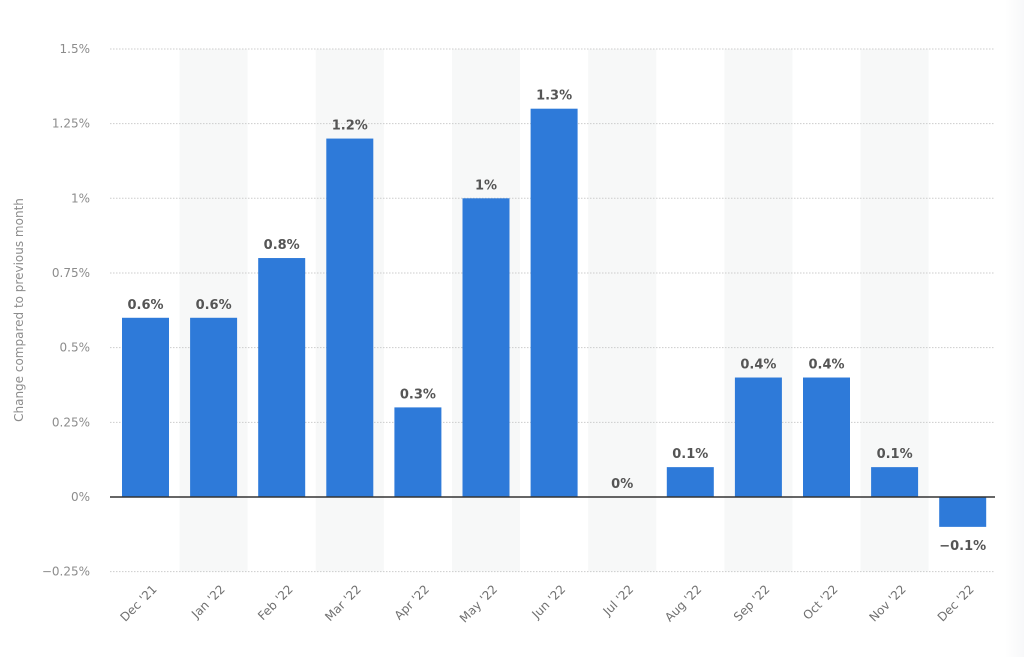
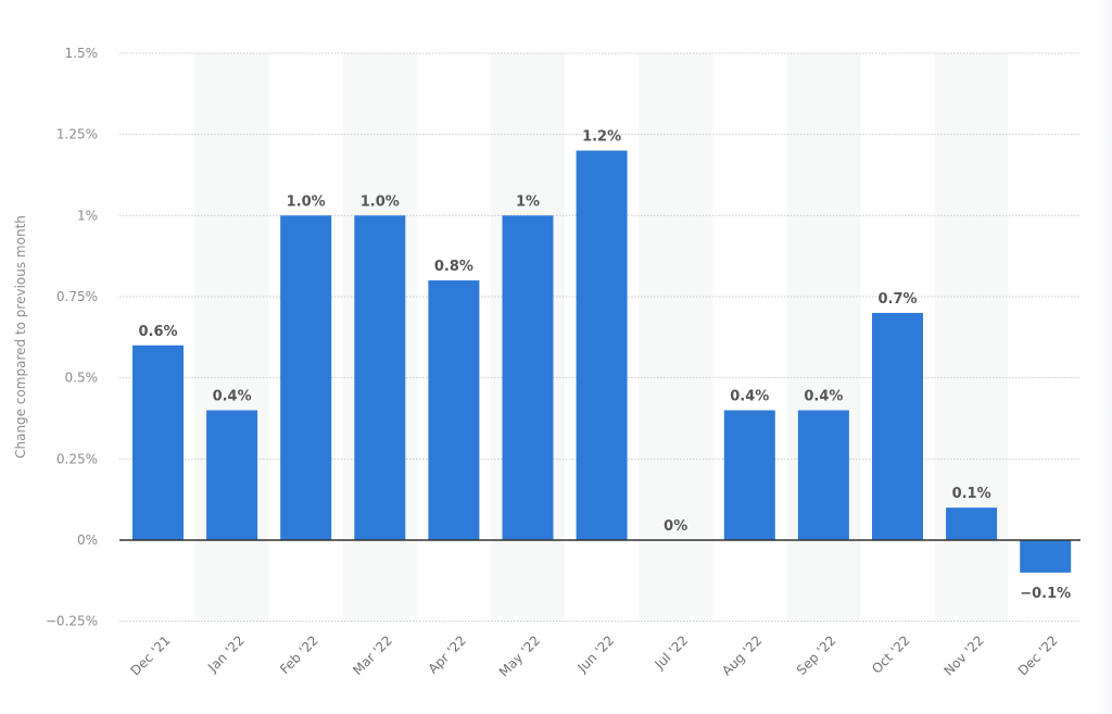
Jan '22: 0.6% -> 0.4%
Feb '22: 0.8% -> 1.0%
Mar '22: 1.2% -> 1.0%
Apr '22: 0.3% -> 0.8%
Jun '22: 1.3% -> 1.2%
Aug '22: 0.1% -> 0.4%
Oct '22: 0.4% -> 0.7%
